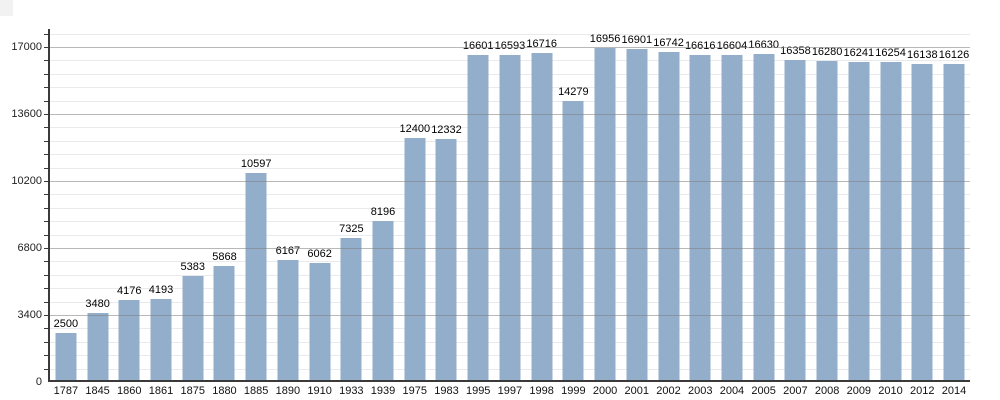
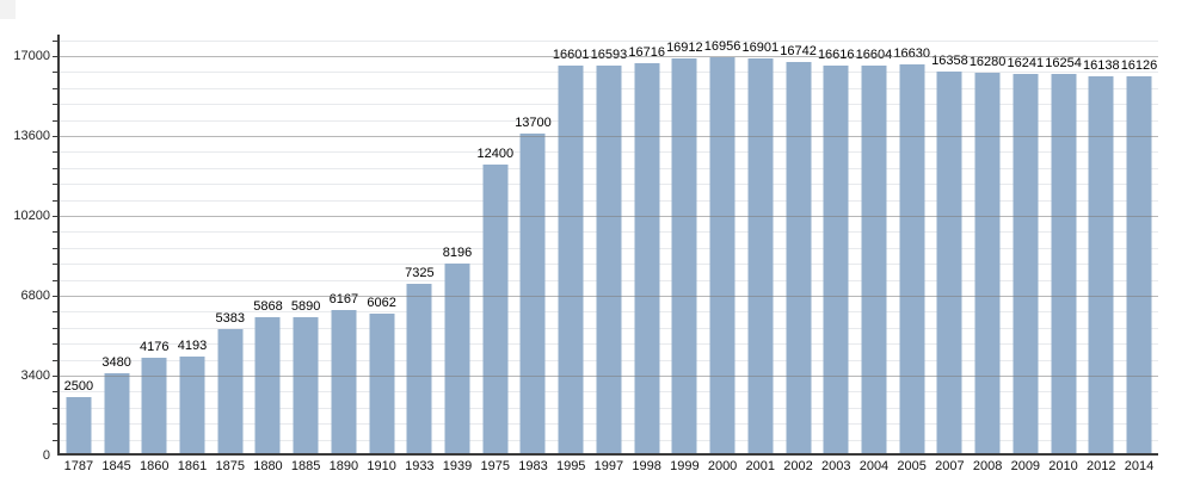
1885: 10597 -> 5890
1983: 12332 -> 13700
1999: 14279 -> 16912
